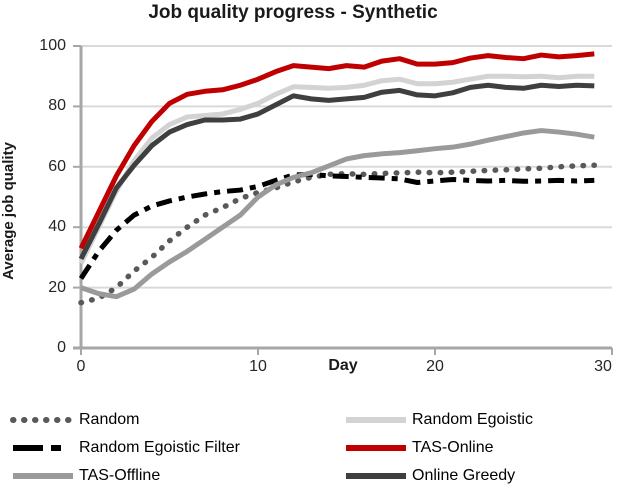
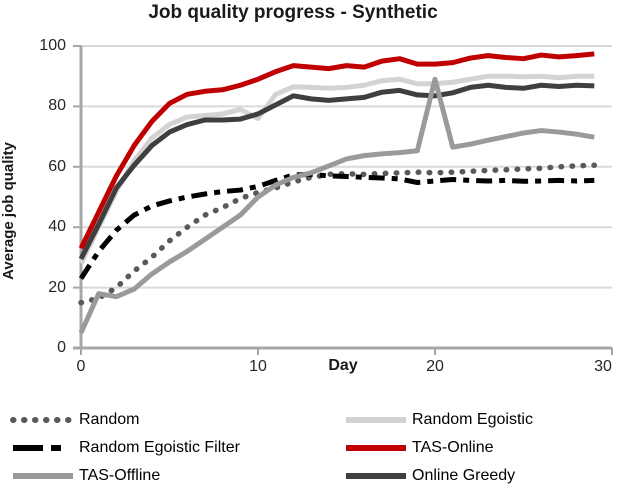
TAS-Offline/0: 20 -> 5
Random Egoistic/10: 81 -> 76
TAS-Offline/20: 66 -> 89
